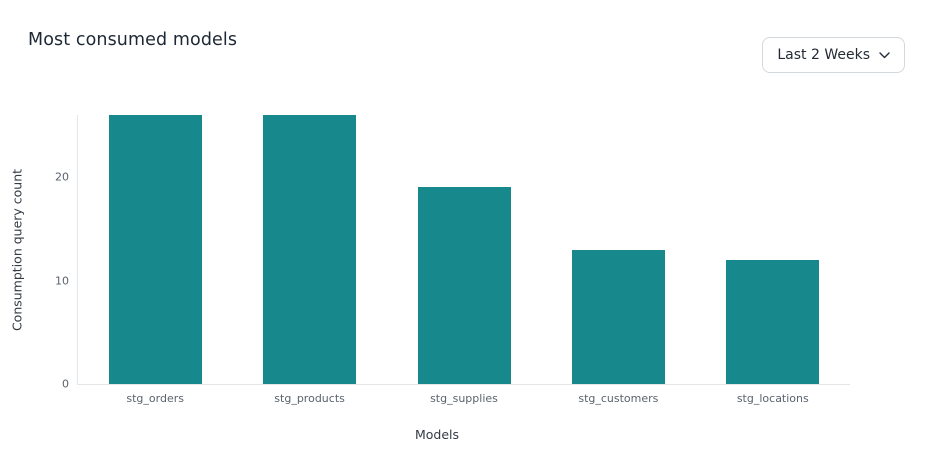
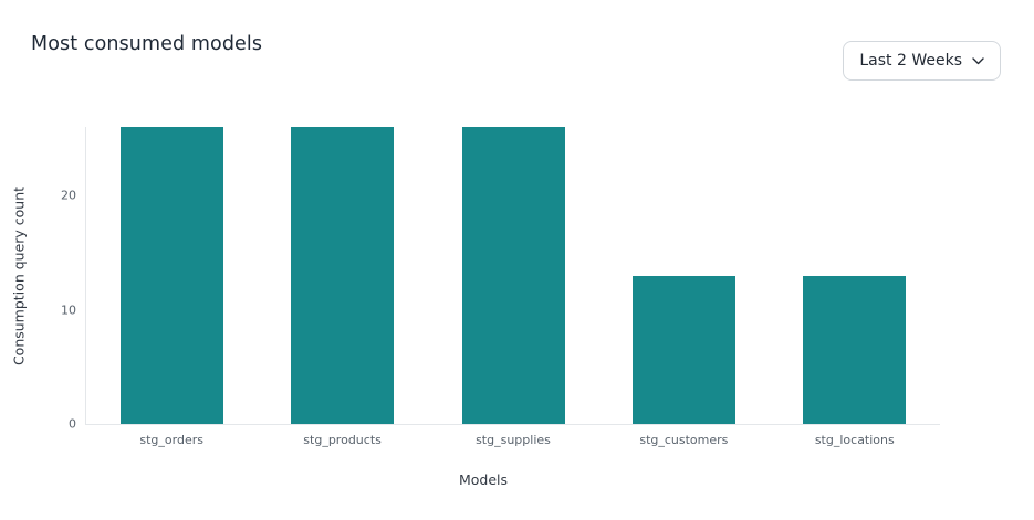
stg_supplies: 19 -> 26
stg_locations: 12 -> 13
